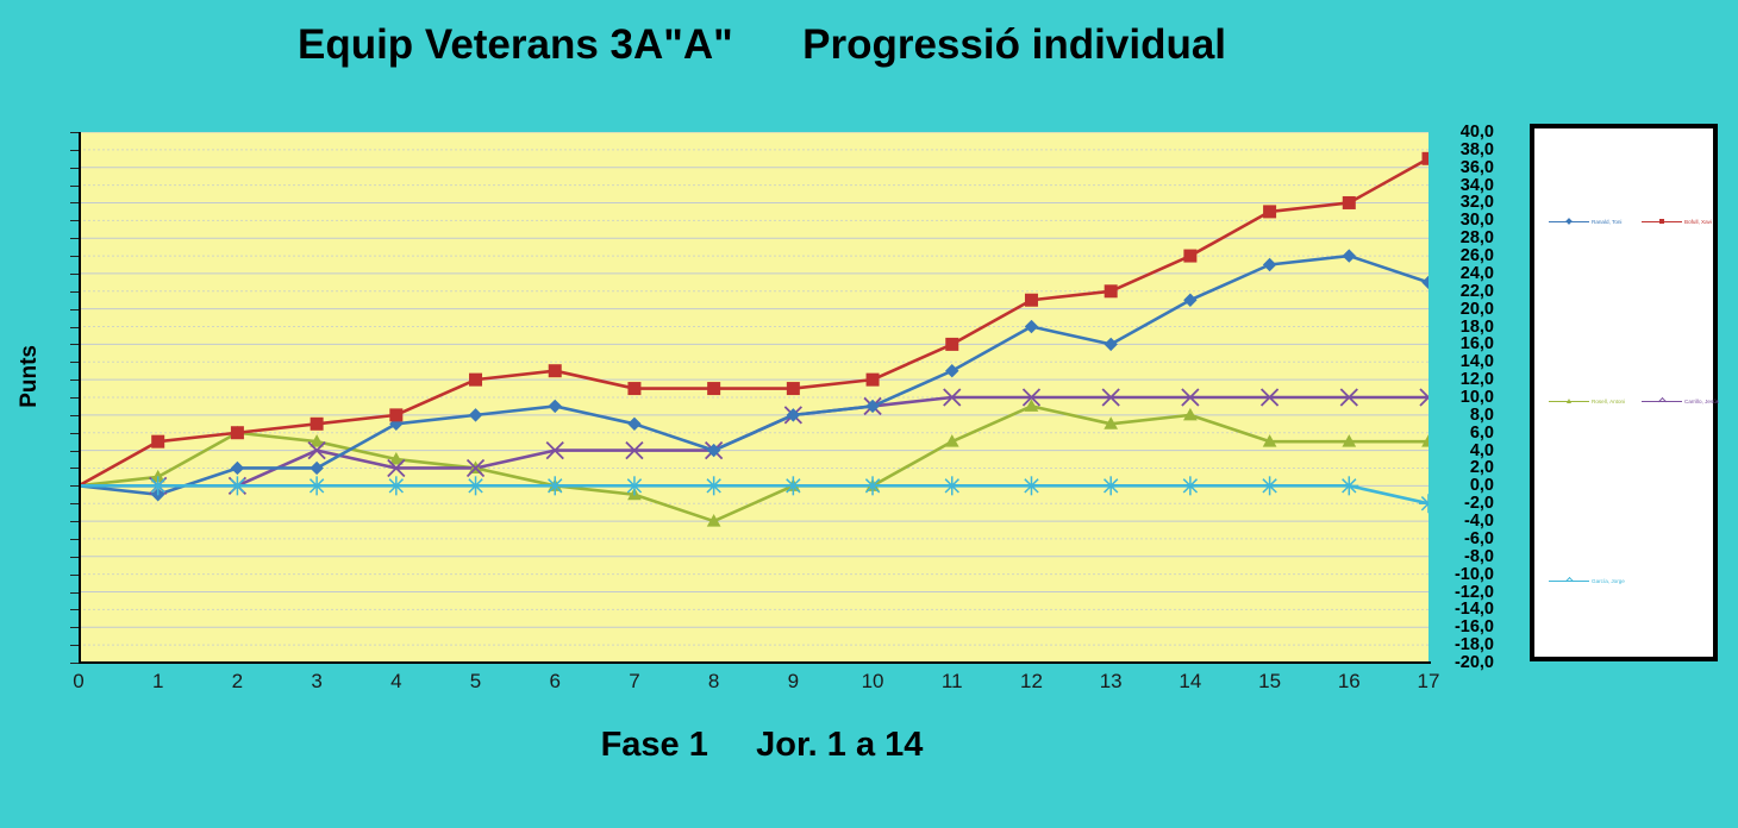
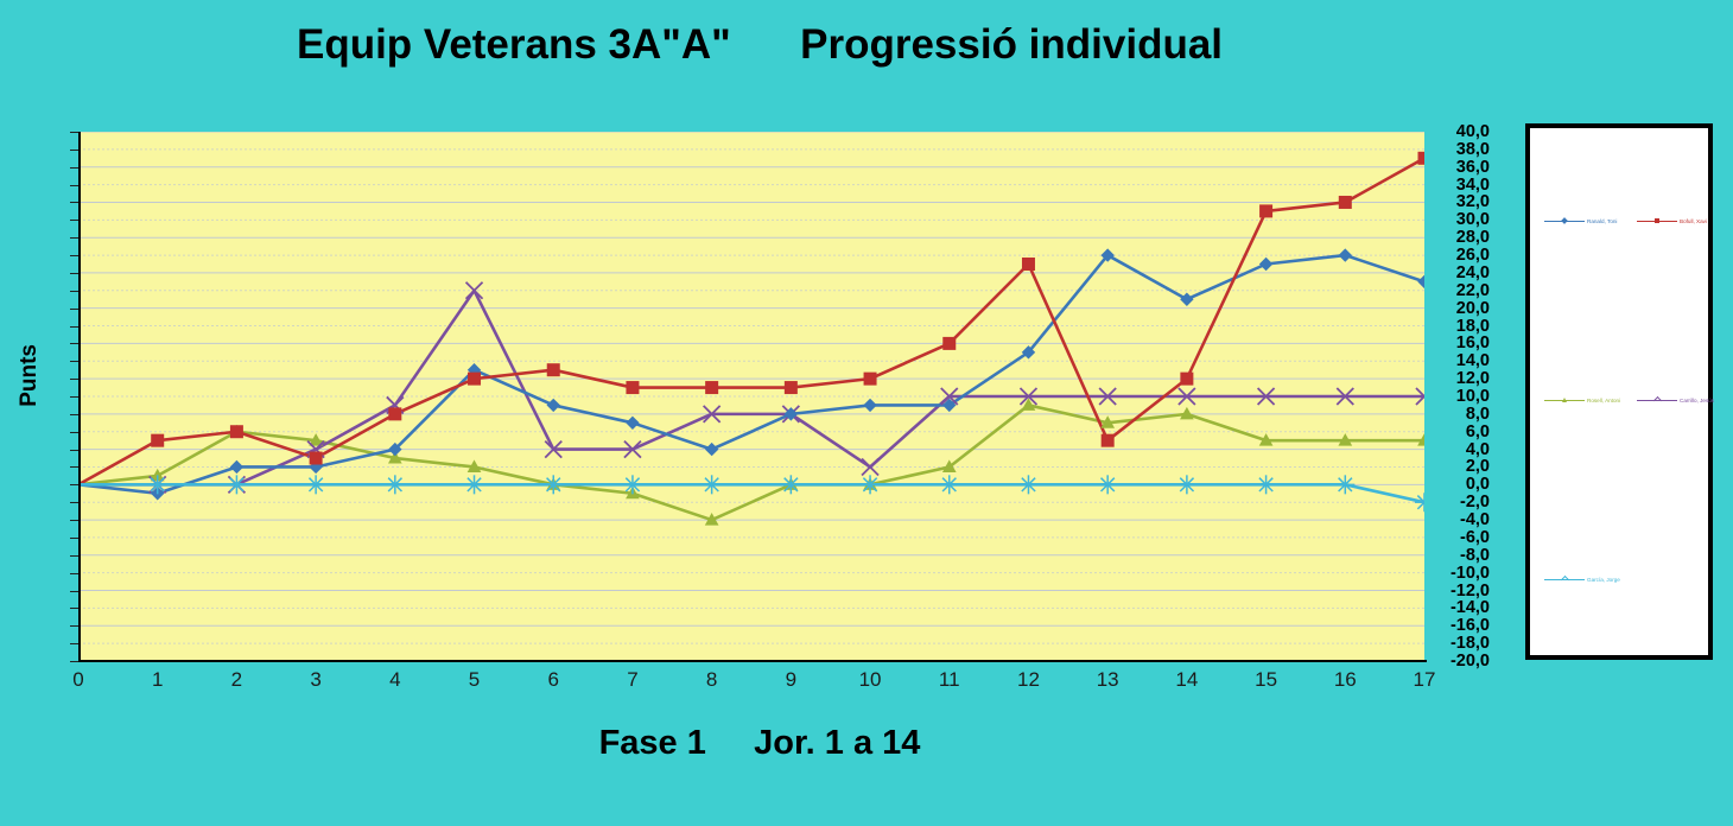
Bofull, Xavi/3: 7 -> 3
Ranald, Toni/4: 7 -> 4
Carrillo, Jesús/4: 2 -> 9
Ranald, Toni/5: 8 -> 13
Carrillo, Jesús/5: 2 -> 22
Carrillo, Jesús/8: 4 -> 8
Carrillo, Jesús/10: 9 -> 2
Ranald, Toni/11: 13 -> 9
Rosell, Antoni/11: 5 -> 2
Ranald, Toni/12: 18 -> 15
Bofull, Xavi/12: 21 -> 25
Ranald, Toni/13: 16 -> 26
Bofull, Xavi/13: 22 -> 5
Bofull, Xavi/14: 26 -> 12
